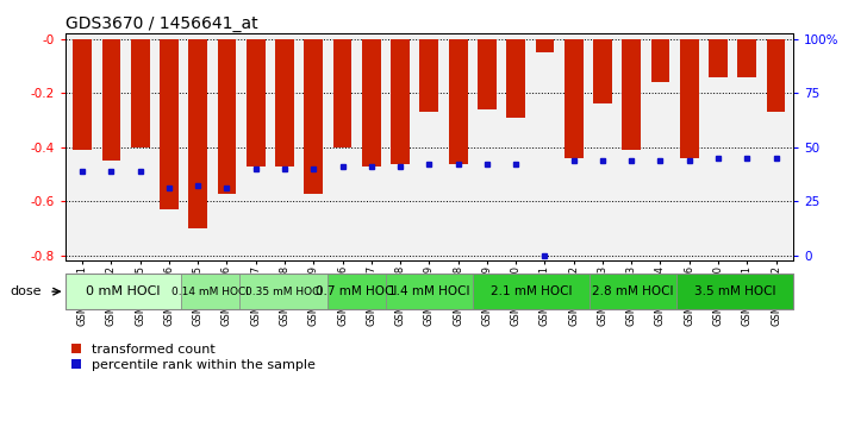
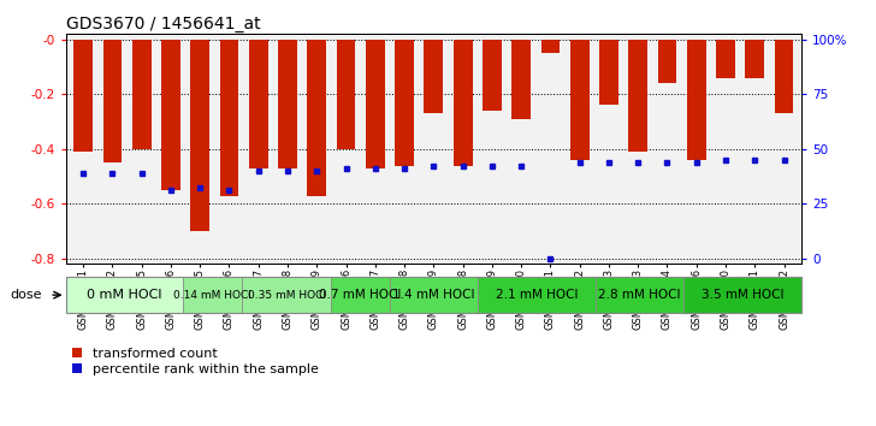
GSM387606: -0.63 -> -0.55
